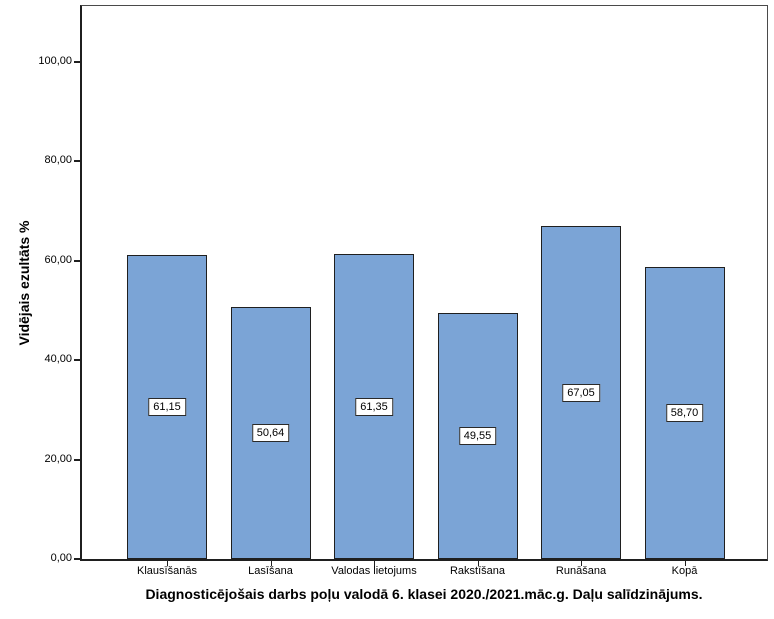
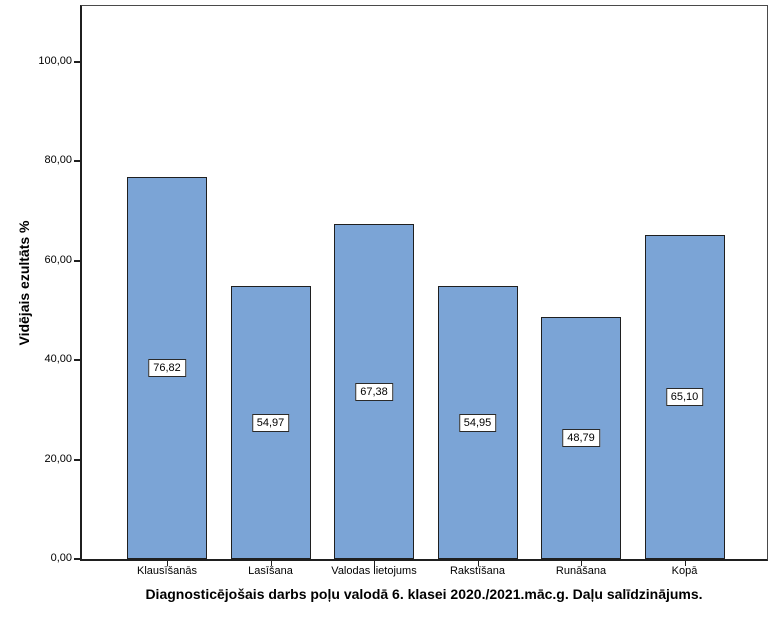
Klausīšanās: 61,15 -> 76,82
Lasīšana: 50,64 -> 54,97
Valodas lietojums: 61,35 -> 67,38
Rakstīšana: 49,55 -> 54,95
Runāšana: 67,05 -> 48,79
Kopā: 58,70 -> 65,10
